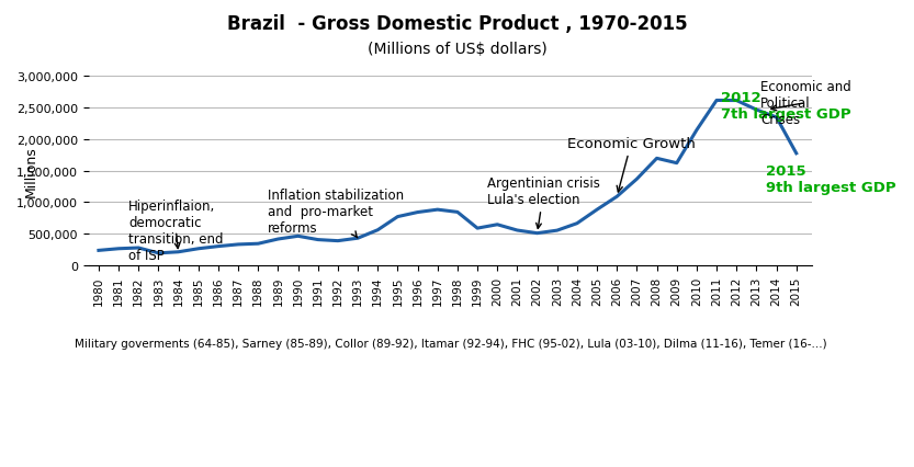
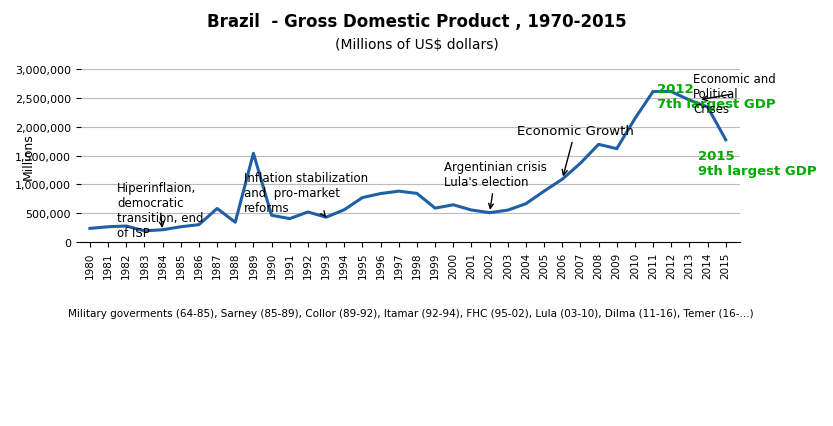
1987: 330,000 -> 580,000
1989: 420,000 -> 1,540,000
1992: 390,000 -> 520,000
